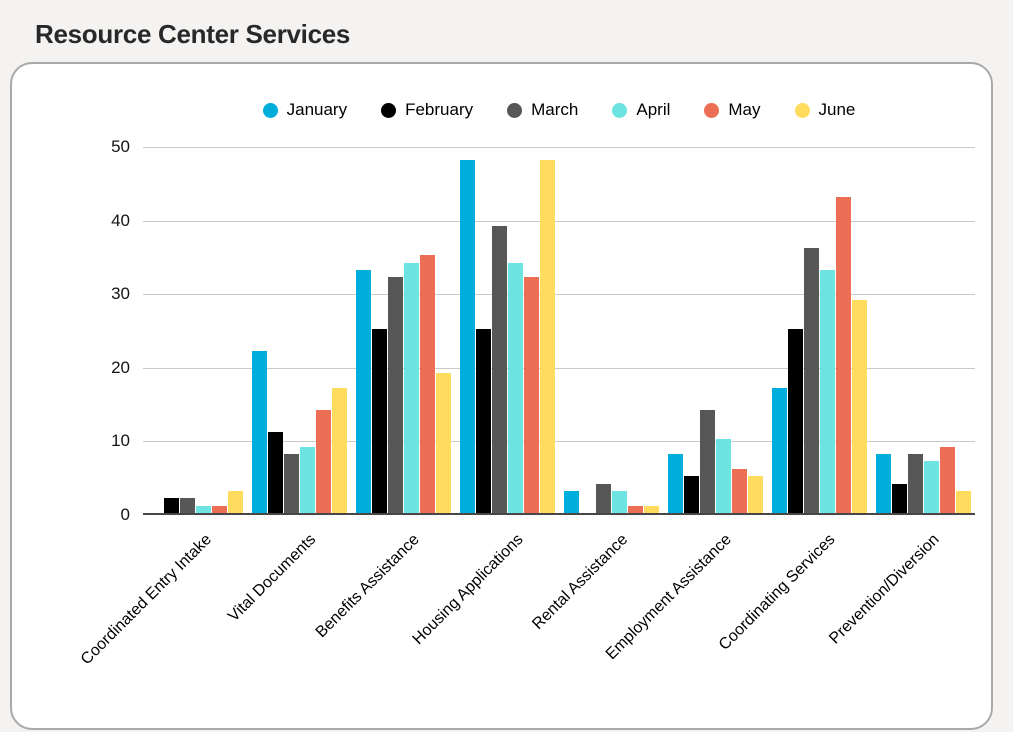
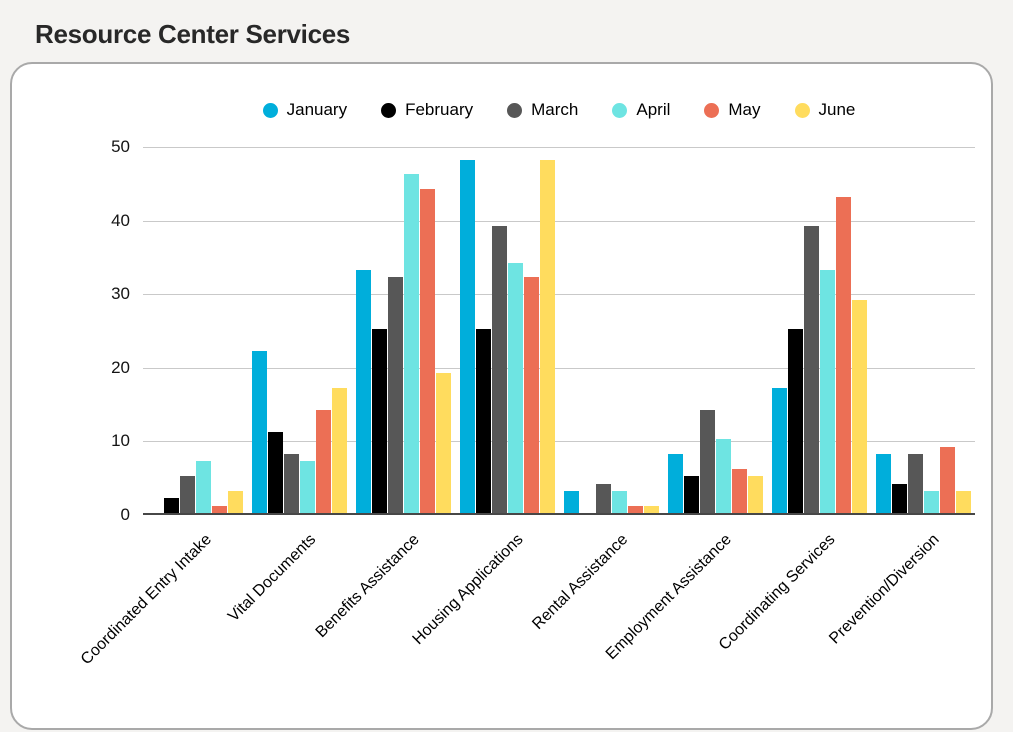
March/Coordinated Entry Intake: 2 -> 5
April/Coordinated Entry Intake: 1 -> 7
April/Vital Documents: 9 -> 7
April/Benefits Assistance: 34 -> 46
May/Benefits Assistance: 35 -> 44
March/Coordinating Services: 36 -> 39
April/Prevention/Diversion: 7 -> 3
